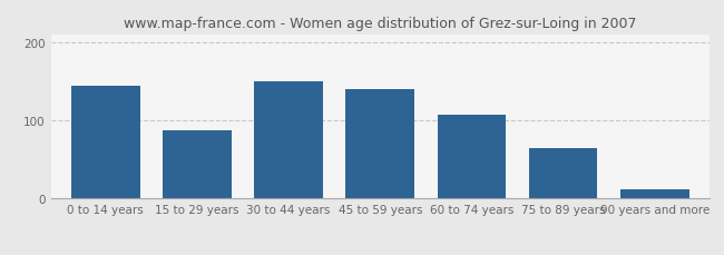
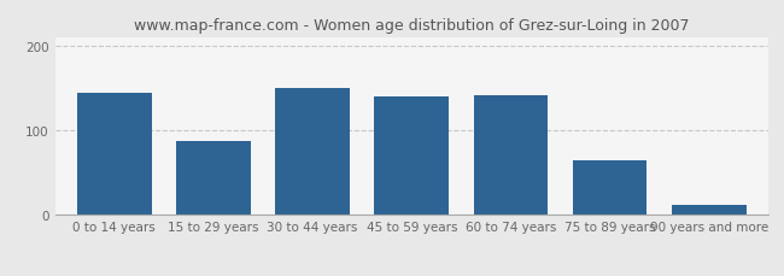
60 to 74 years: 107 -> 142
